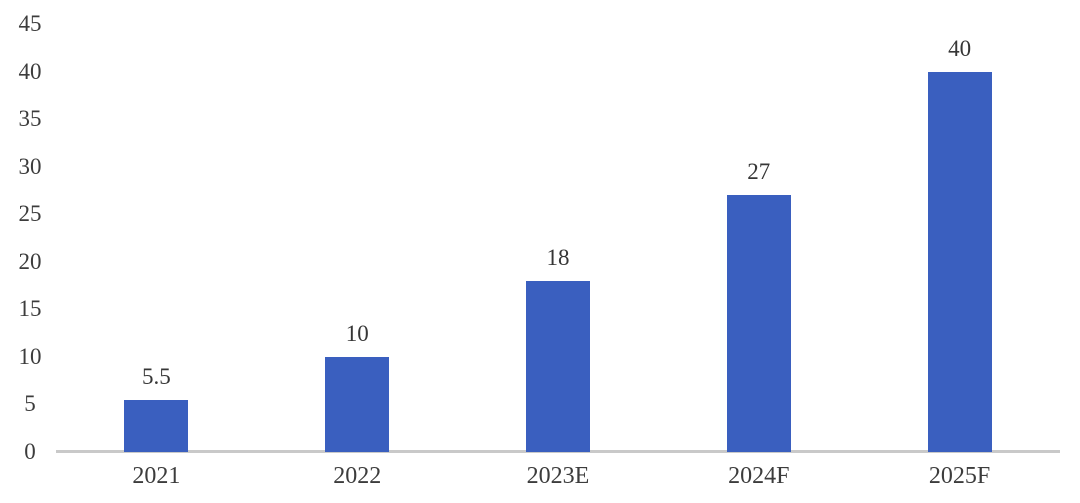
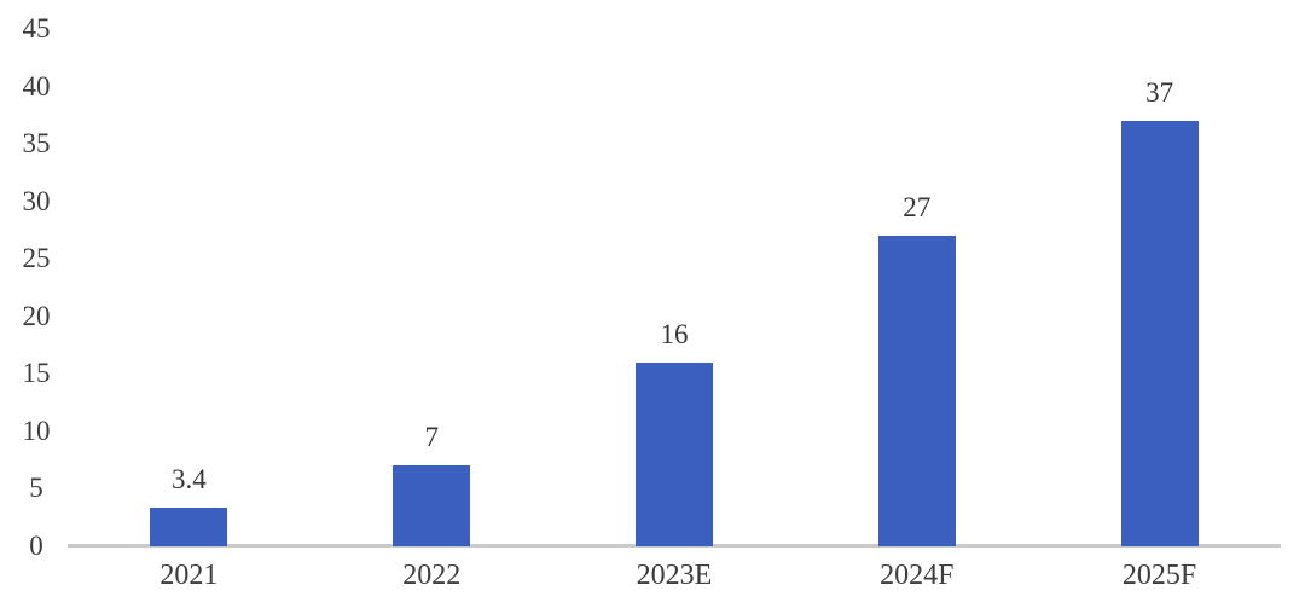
2021: 5.5 -> 3.4
2022: 10 -> 7
2023E: 18 -> 16
2025F: 40 -> 37
